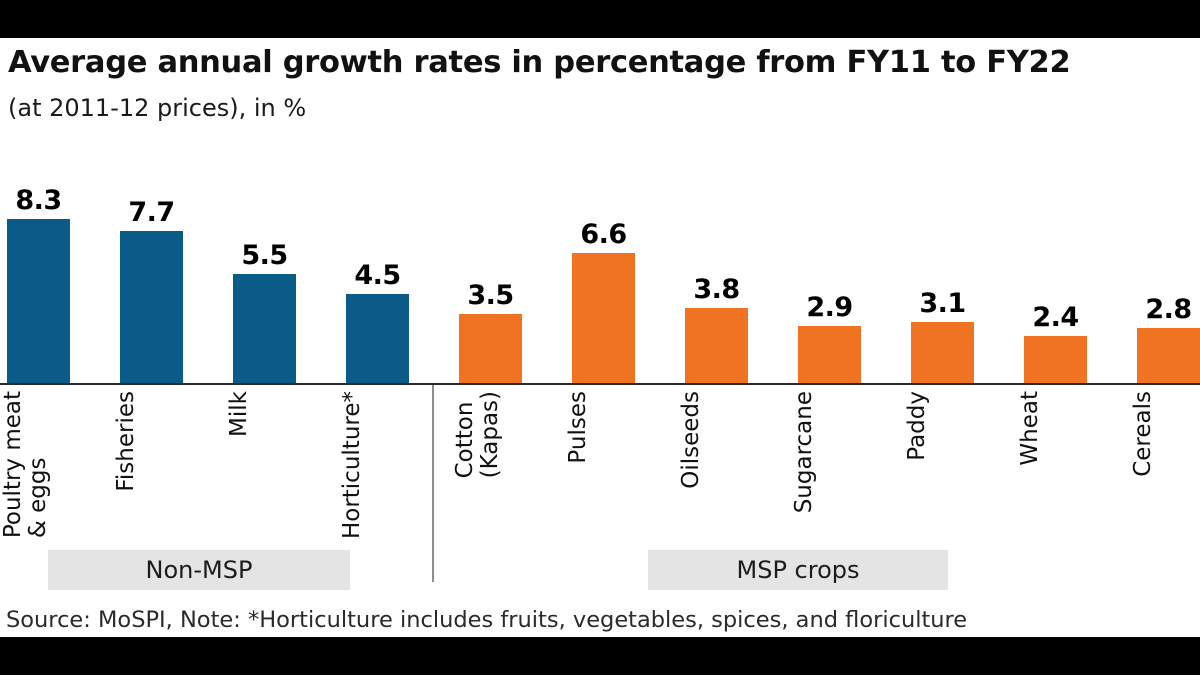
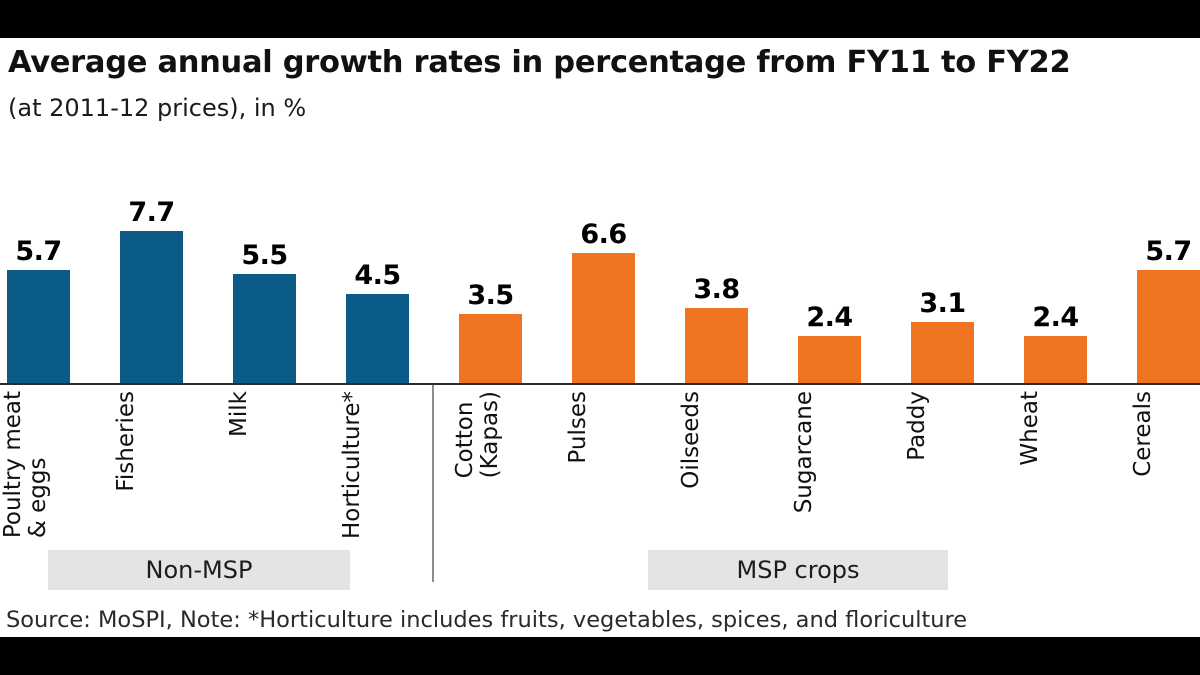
Poultry meat & eggs: 8.3 -> 5.7
Sugarcane: 2.9 -> 2.4
Cereals: 2.8 -> 5.7
